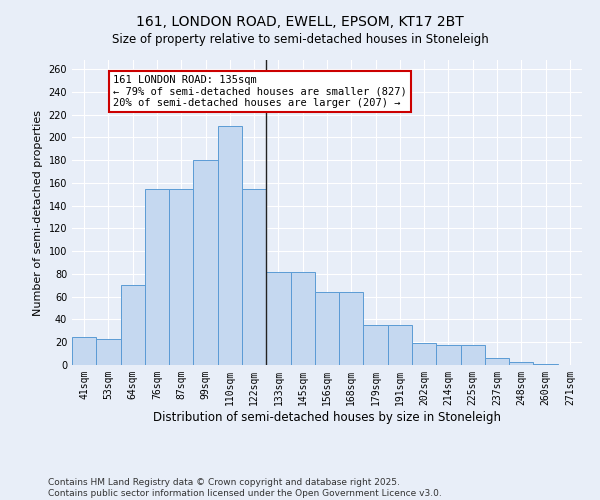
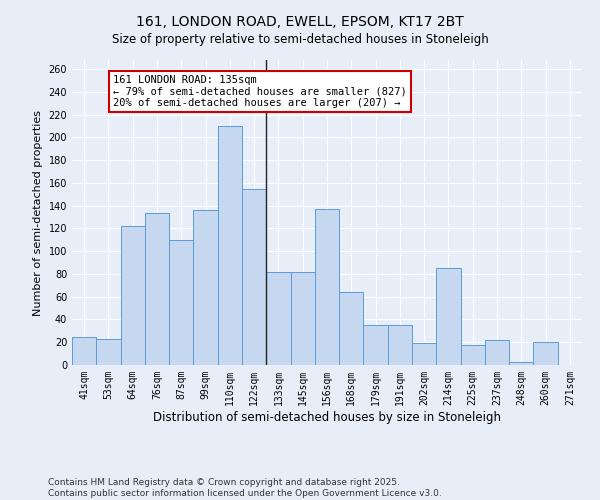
64sqm: 70 -> 122
76sqm: 155 -> 134
87sqm: 155 -> 110
99sqm: 180 -> 136
156sqm: 64 -> 137
214sqm: 18 -> 85
237sqm: 6 -> 22
260sqm: 1 -> 20
